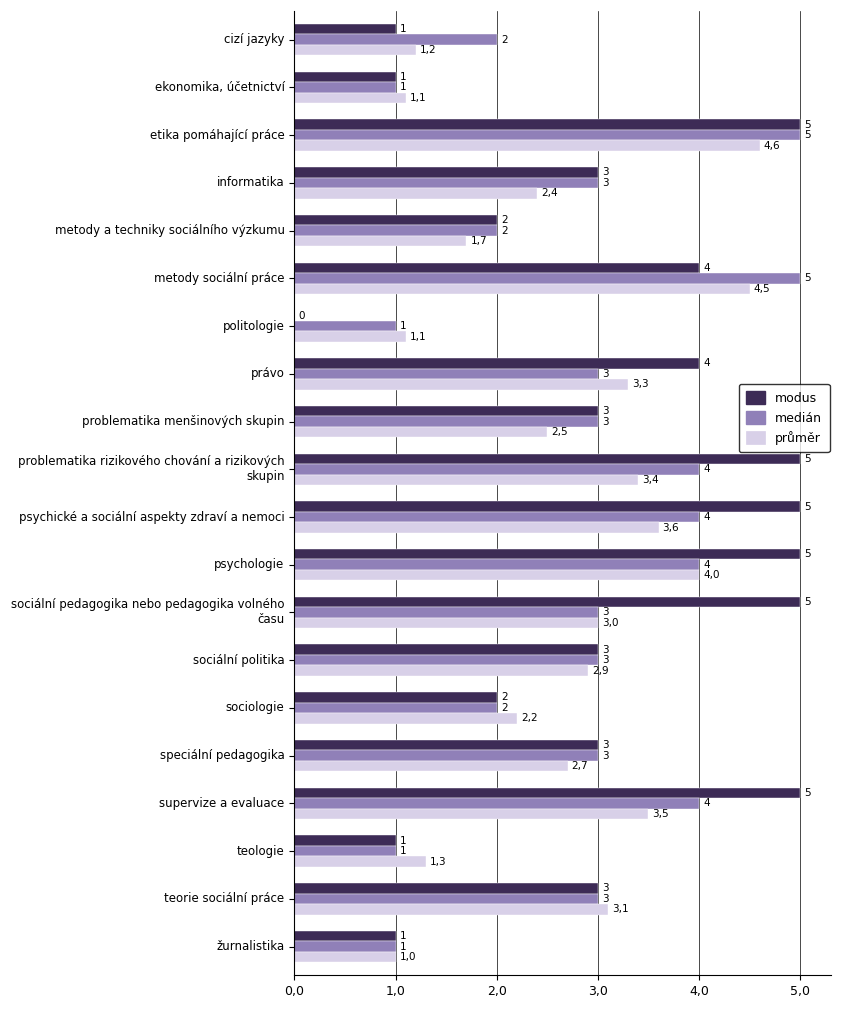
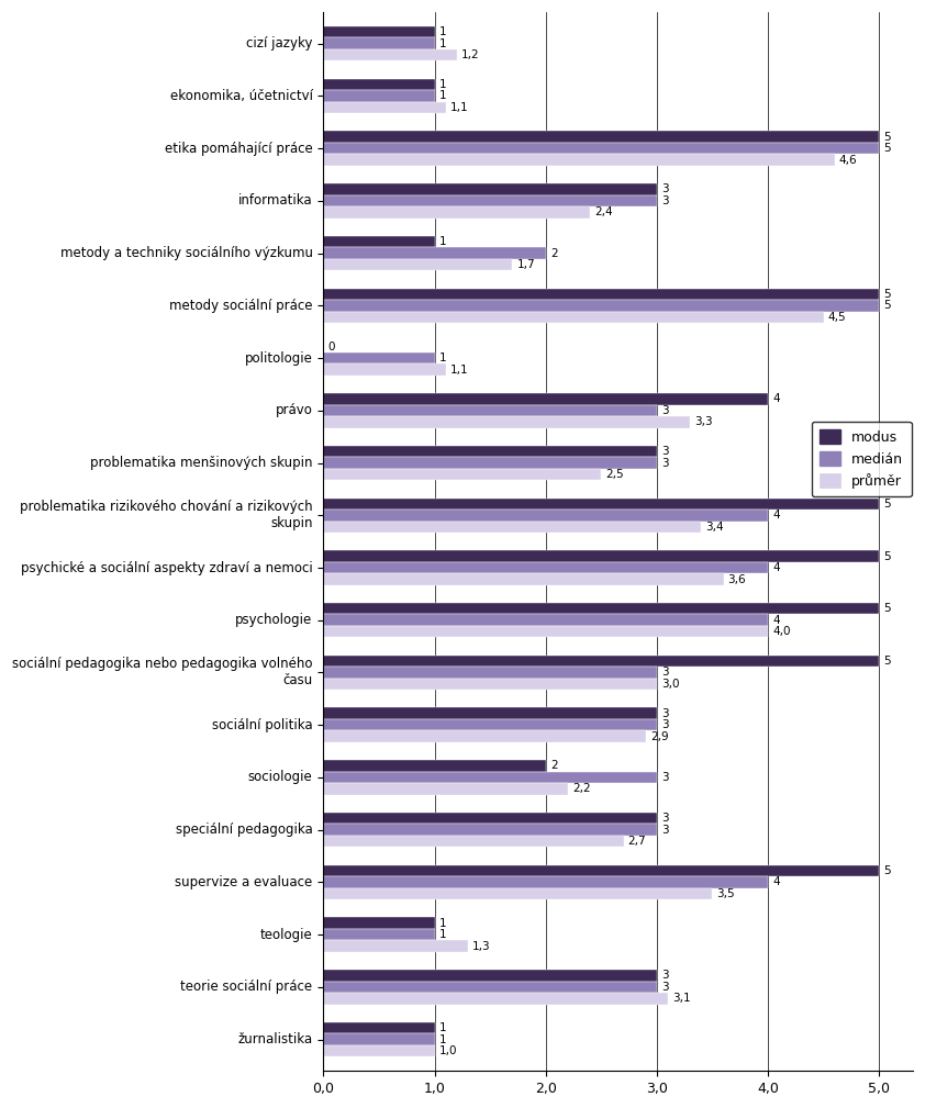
medián/cizí jazyky: 2 -> 1
modus/metody a techniky sociálního výzkumu: 2 -> 1
modus/metody sociální práce: 4 -> 5
medián/sociologie: 2 -> 3
